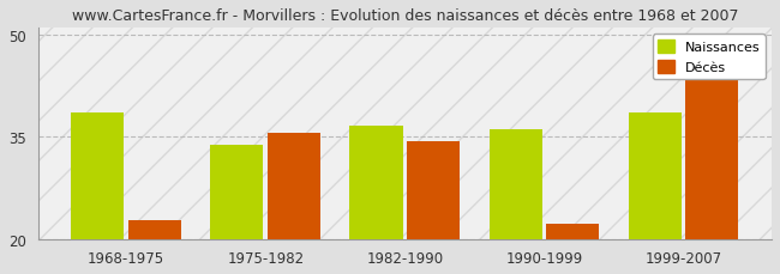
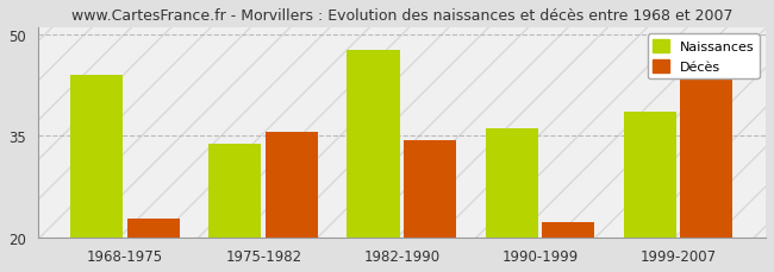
Naissances/1968-1975: 38.5 -> 44.0
Naissances/1982-1990: 36.6 -> 47.6
